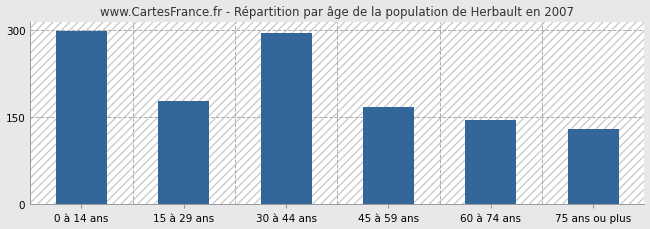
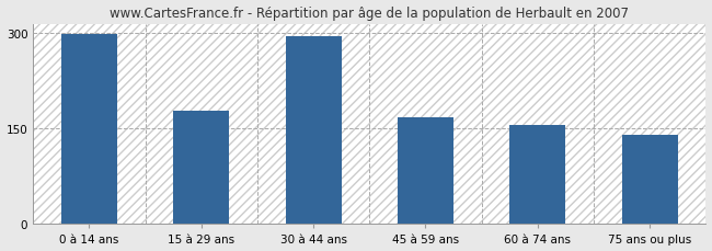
60 à 74 ans: 145 -> 156
75 ans ou plus: 130 -> 140
